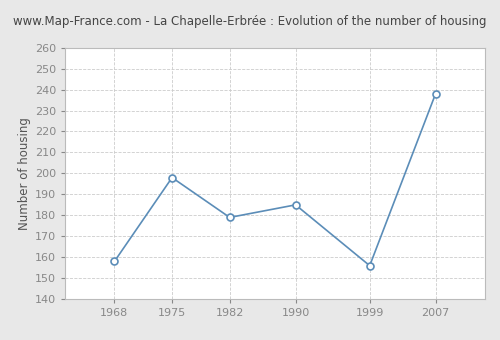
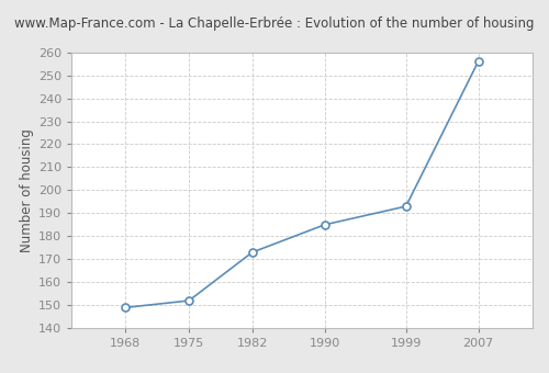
1968: 158 -> 149
1975: 198 -> 152
1982: 179 -> 173
1999: 156 -> 193
2007: 238 -> 256
